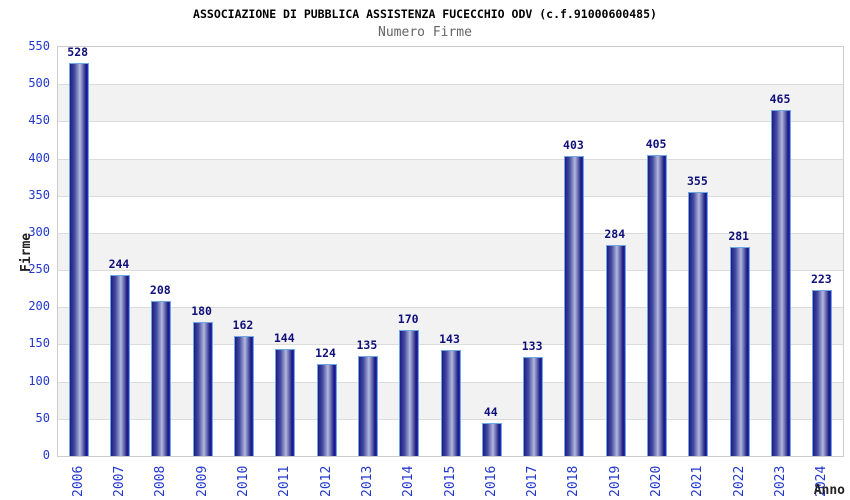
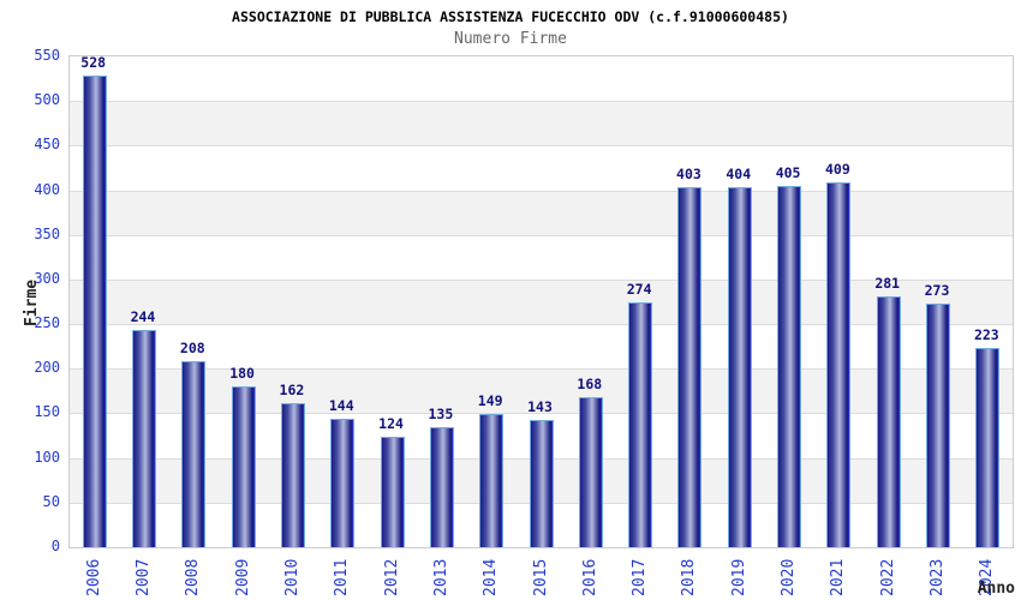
2014: 170 -> 149
2016: 44 -> 168
2017: 133 -> 274
2019: 284 -> 404
2021: 355 -> 409
2023: 465 -> 273
